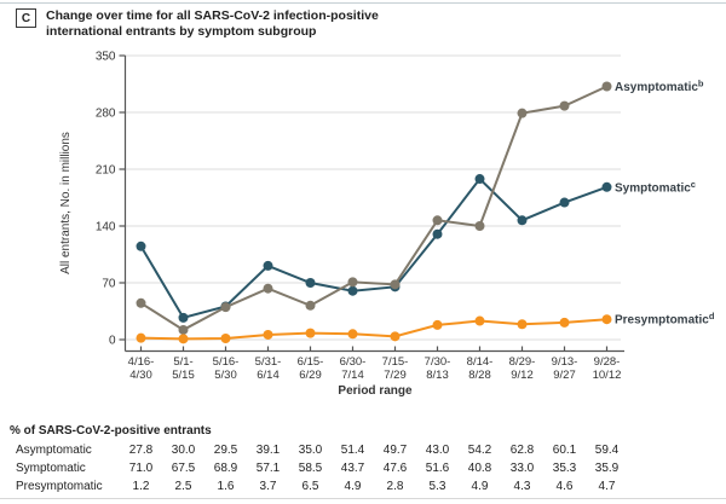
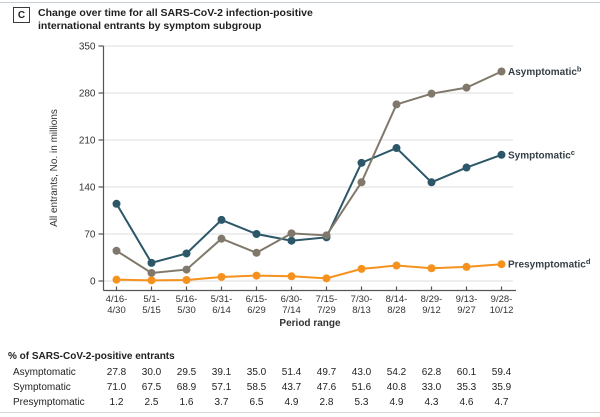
Asymptomatic/5/16-5/30: 40 -> 20
Symptomatic/7/30-8/13: 130 -> 180
Asymptomatic/8/14-8/28: 140 -> 260
